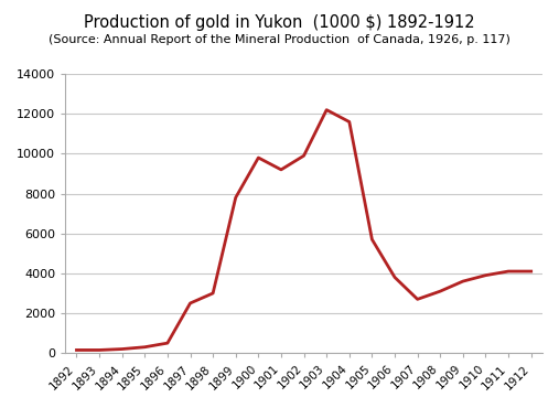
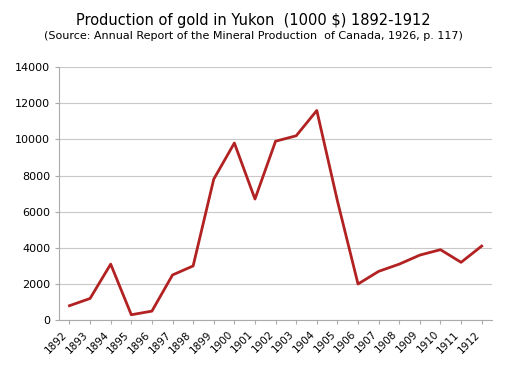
1892: 200 -> 800
1893: 200 -> 1200
1894: 200 -> 3100
1901: 9200 -> 6700
1903: 12200 -> 10200
1905: 5700 -> 6600
1906: 3800 -> 2000
1911: 4100 -> 3200
